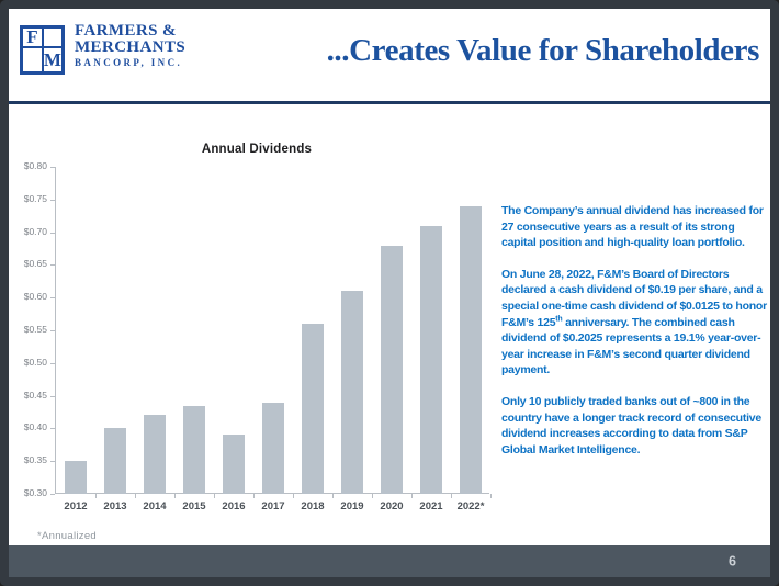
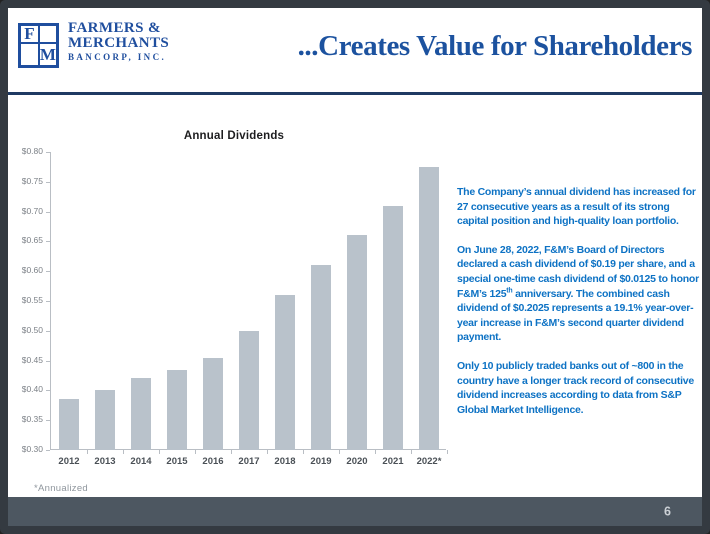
2012: $0.35 -> $0.39
2016: $0.39 -> $0.46
2017: $0.44 -> $0.50
2020: $0.68 -> $0.66
2022*: $0.74 -> $0.78
